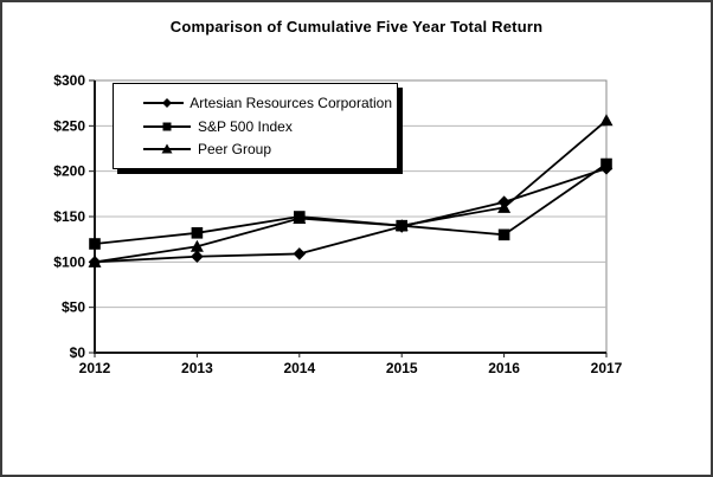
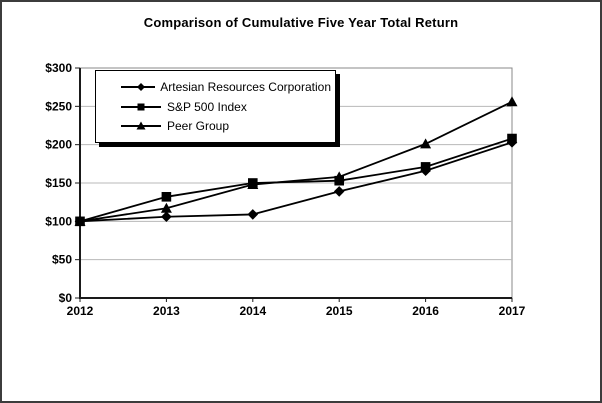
S&P 500 Index/2012: $120 -> $100
S&P 500 Index/2015: $140 -> $150
Peer Group/2015: $140 -> $160
S&P 500 Index/2016: $130 -> $170
Peer Group/2016: $160 -> $200
